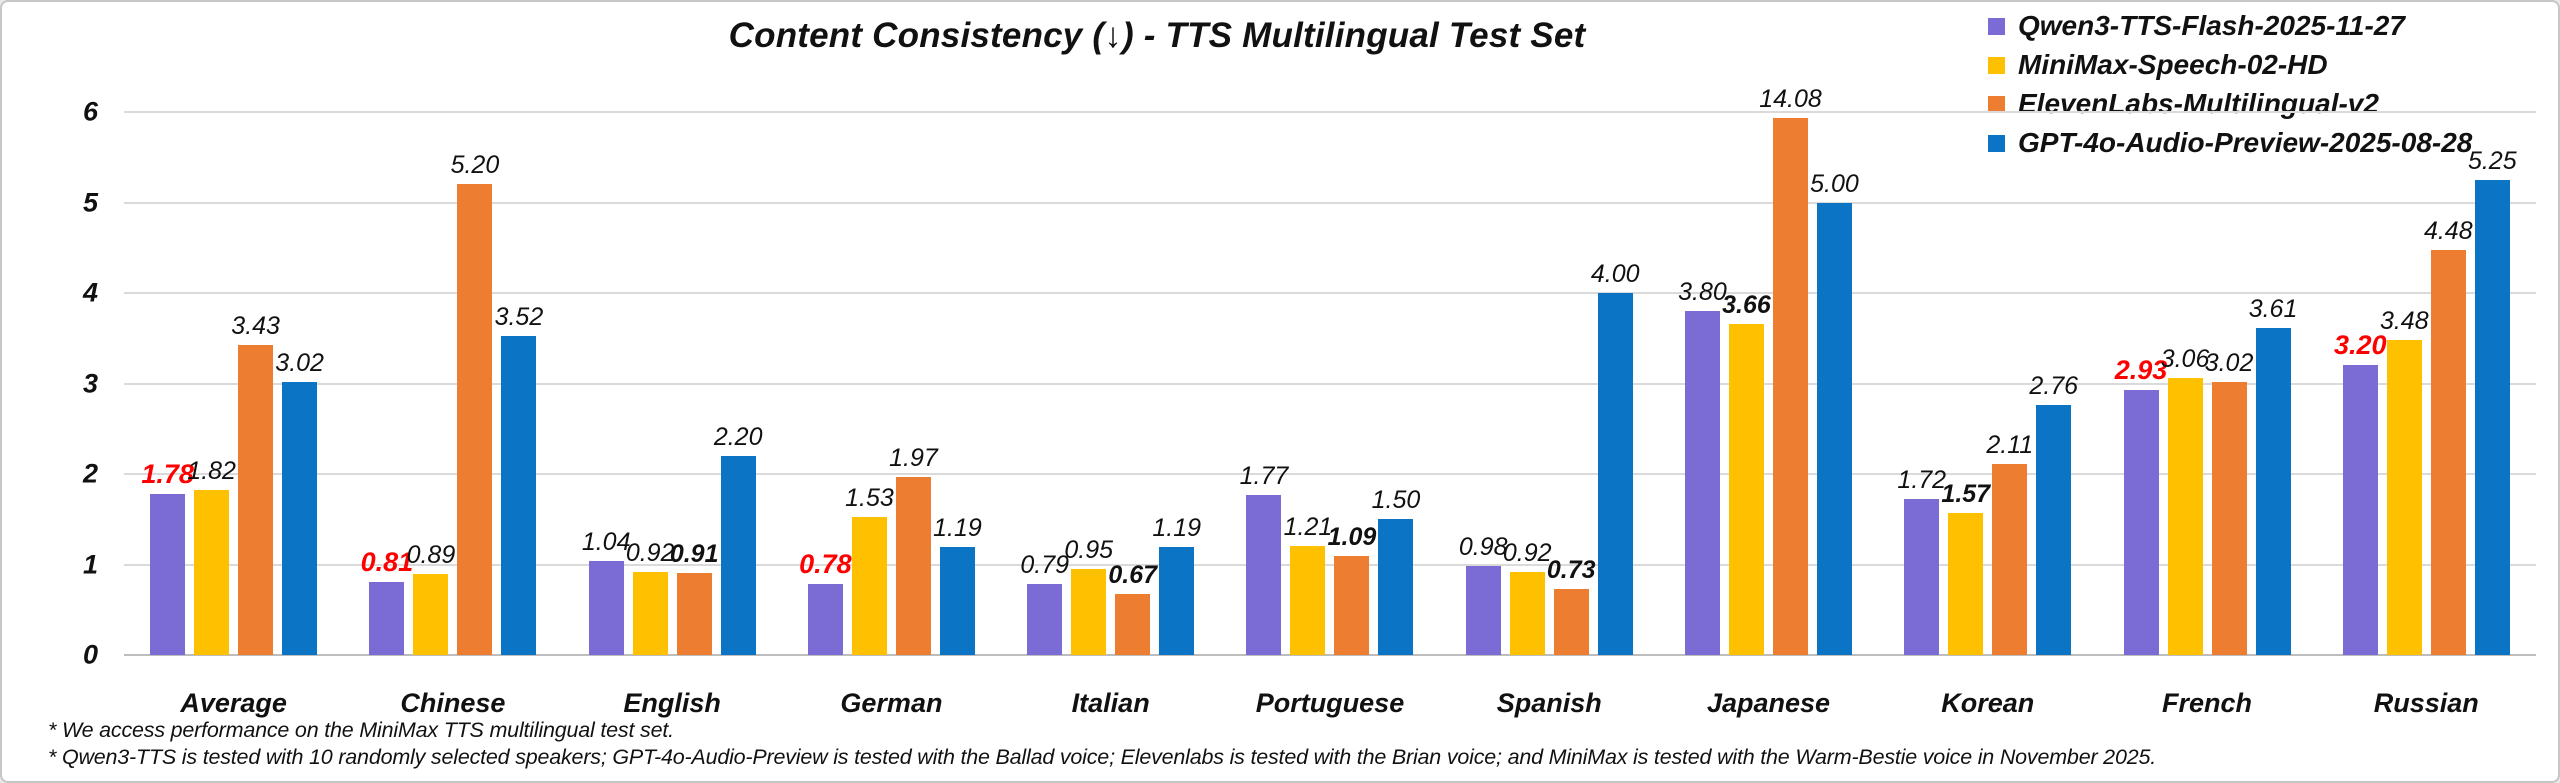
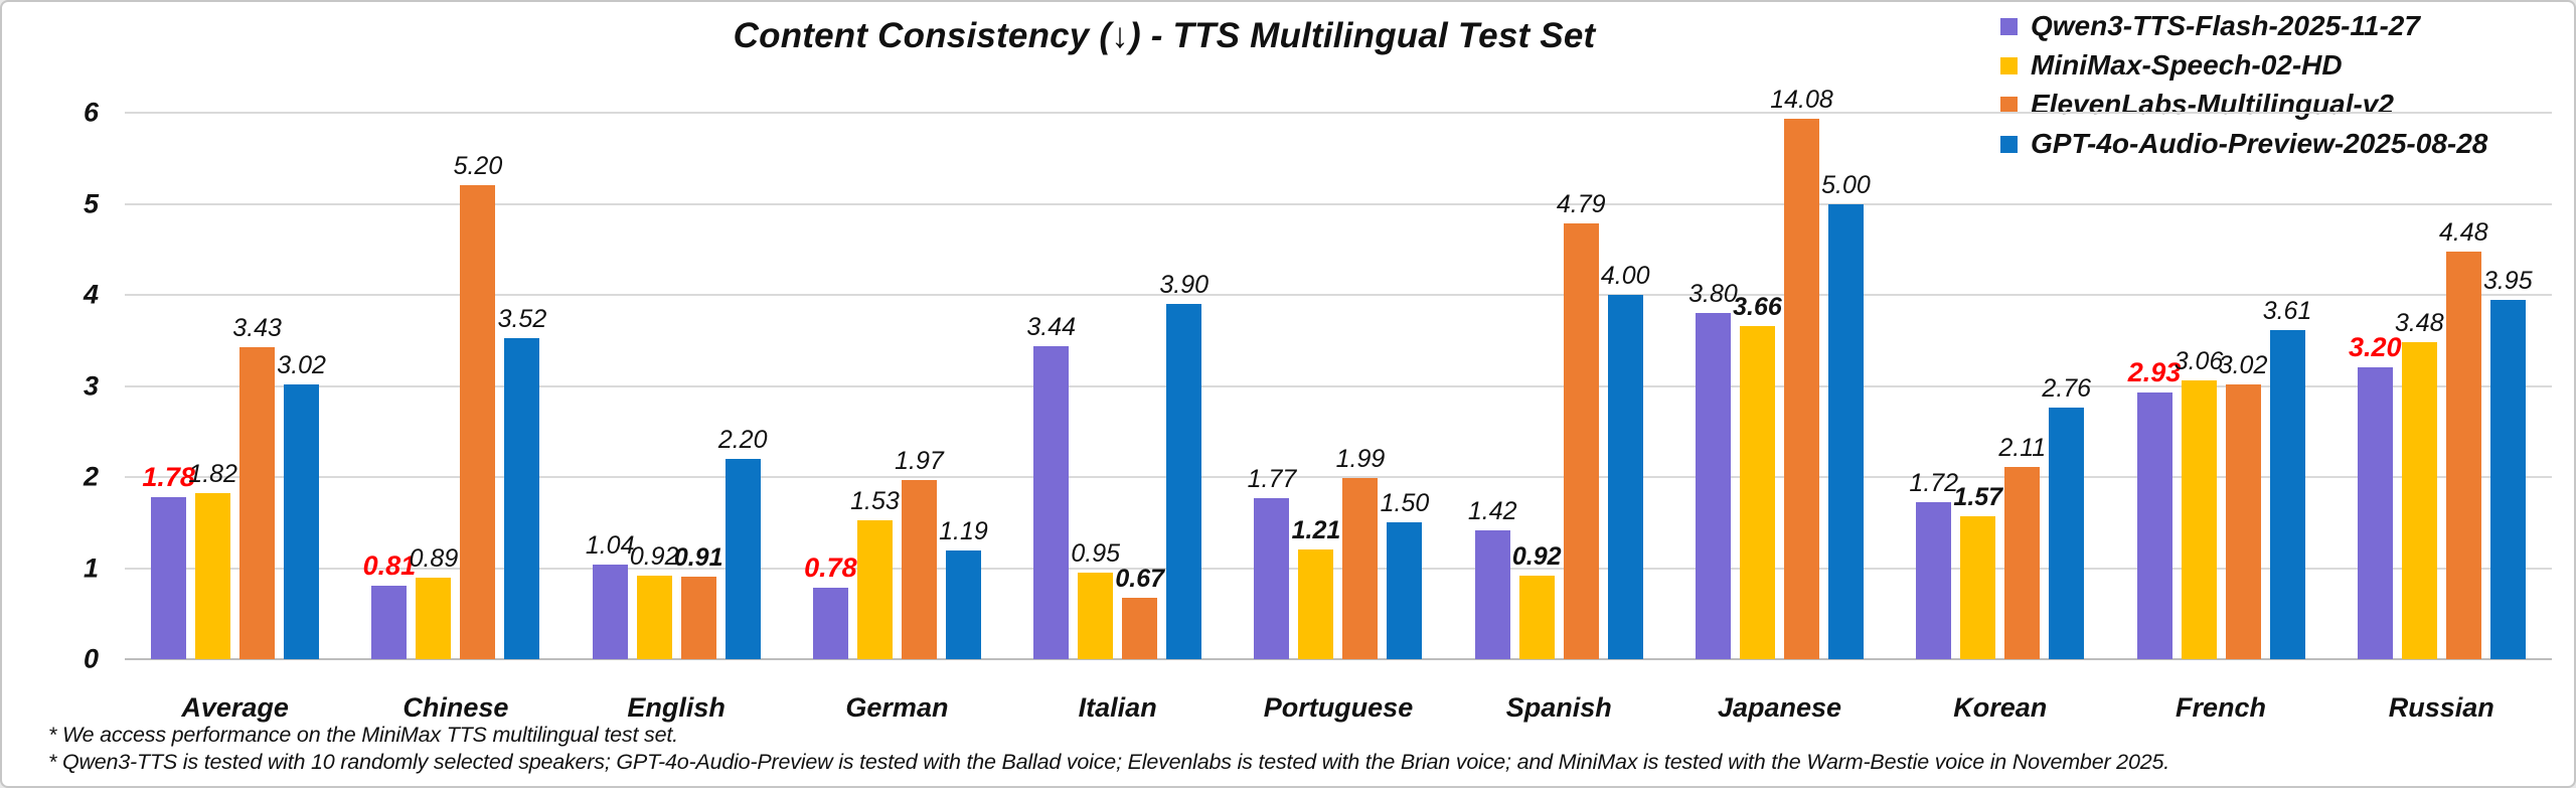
Qwen3-TTS-Flash-2025-11-27/Italian: 0.79 -> 3.44
GPT-4o-Audio-Preview-2025-08-28/Italian: 1.19 -> 3.90
ElevenLabs-Multilingual-v2/Portuguese: 1.09 -> 1.99
Qwen3-TTS-Flash-2025-11-27/Spanish: 0.98 -> 1.42
ElevenLabs-Multilingual-v2/Spanish: 0.73 -> 4.79
GPT-4o-Audio-Preview-2025-08-28/Russian: 5.25 -> 3.95
